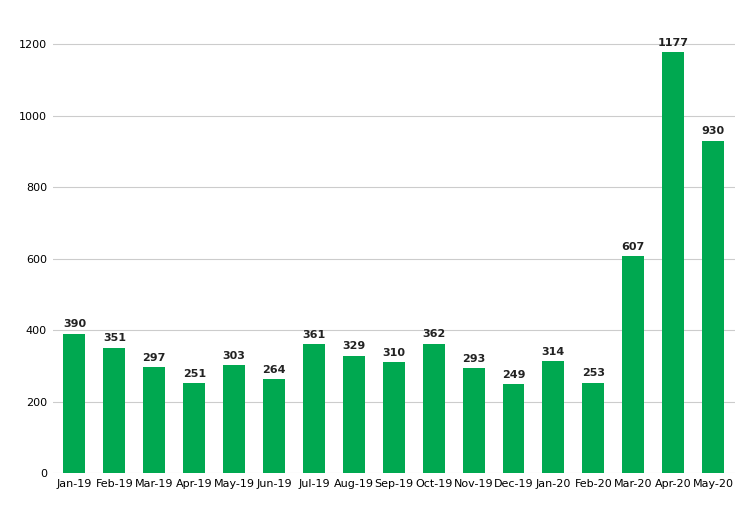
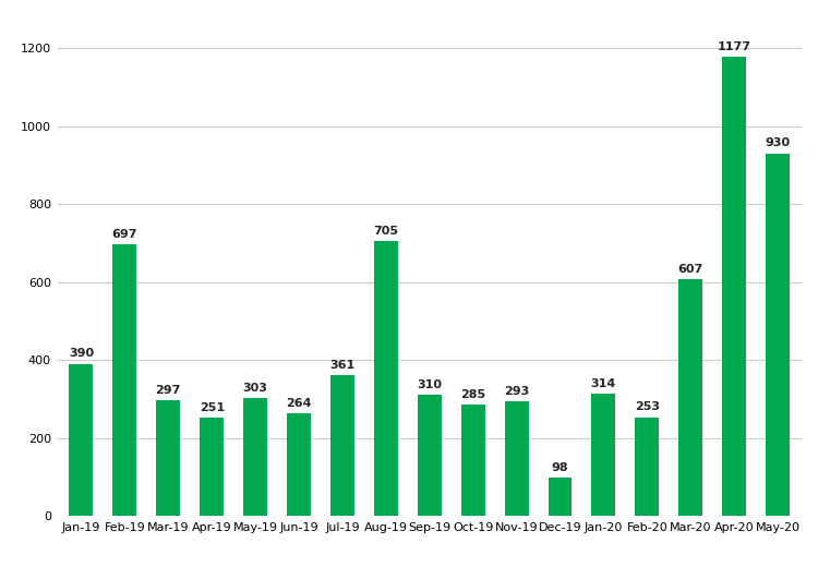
Feb-19: 351 -> 697
Aug-19: 329 -> 705
Oct-19: 362 -> 285
Dec-19: 249 -> 98
